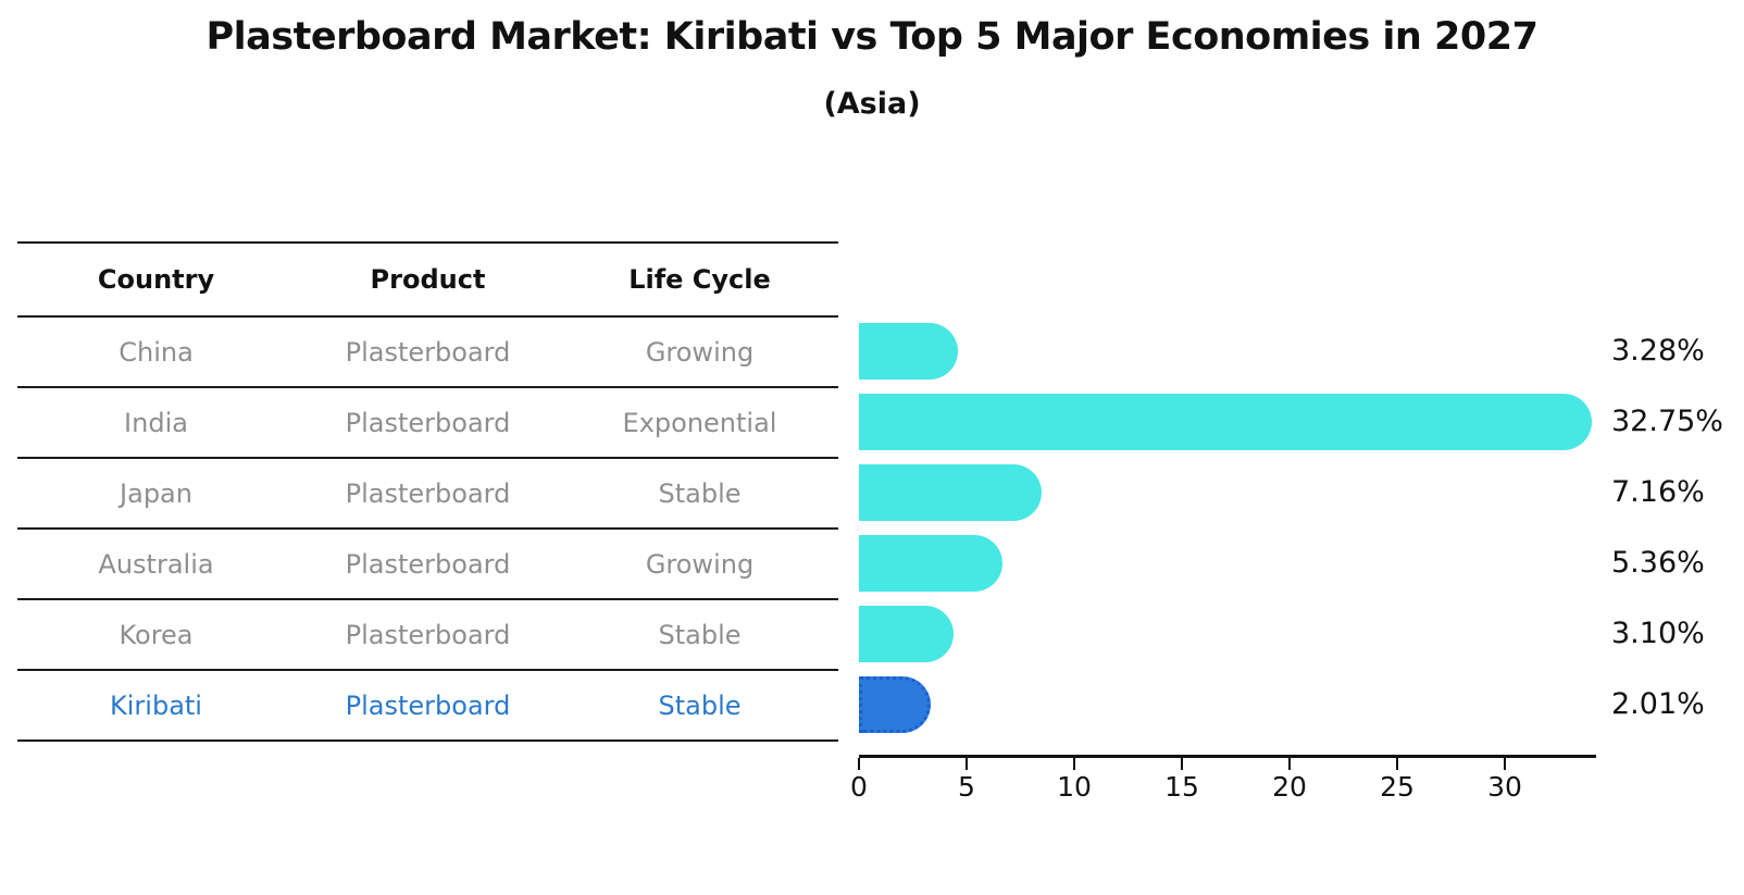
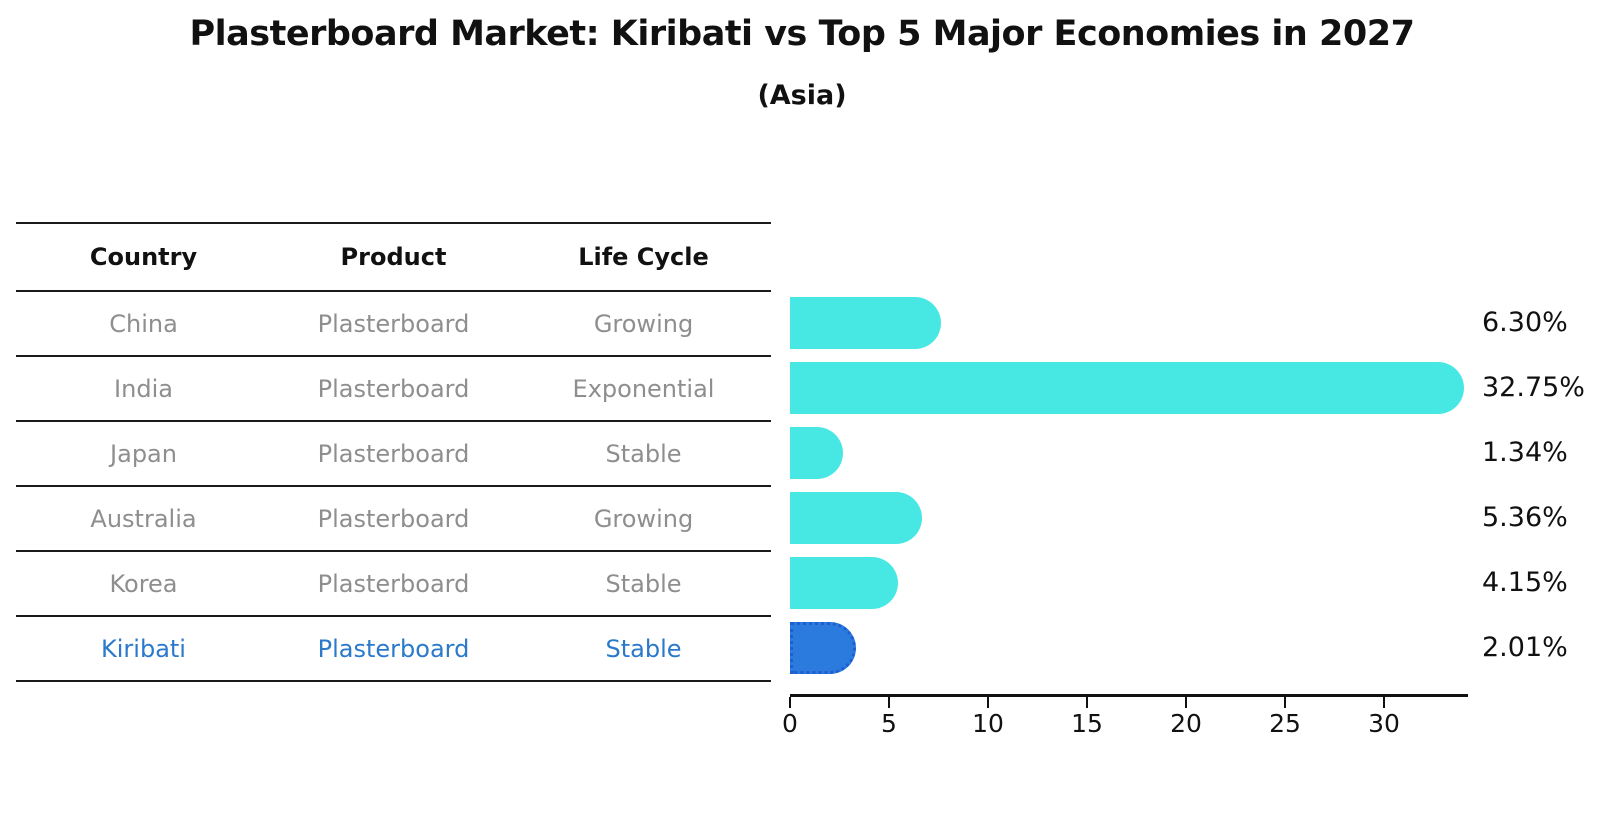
China: 3.28% -> 6.30%
Japan: 7.16% -> 1.34%
Korea: 3.10% -> 4.15%
